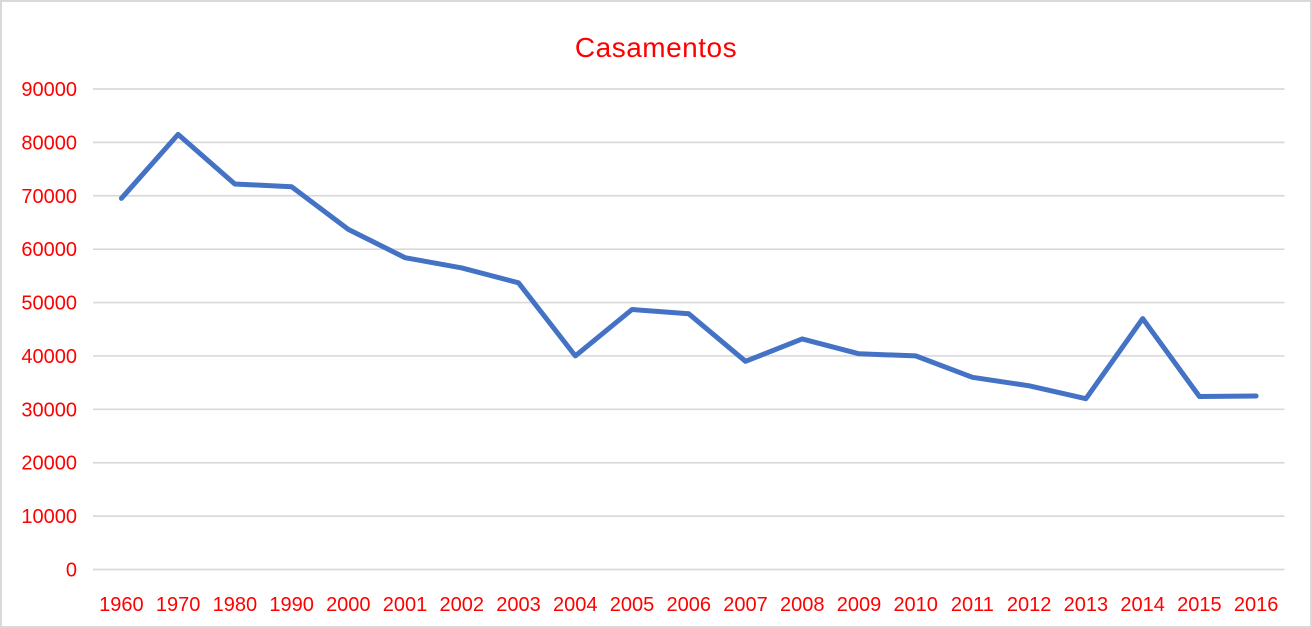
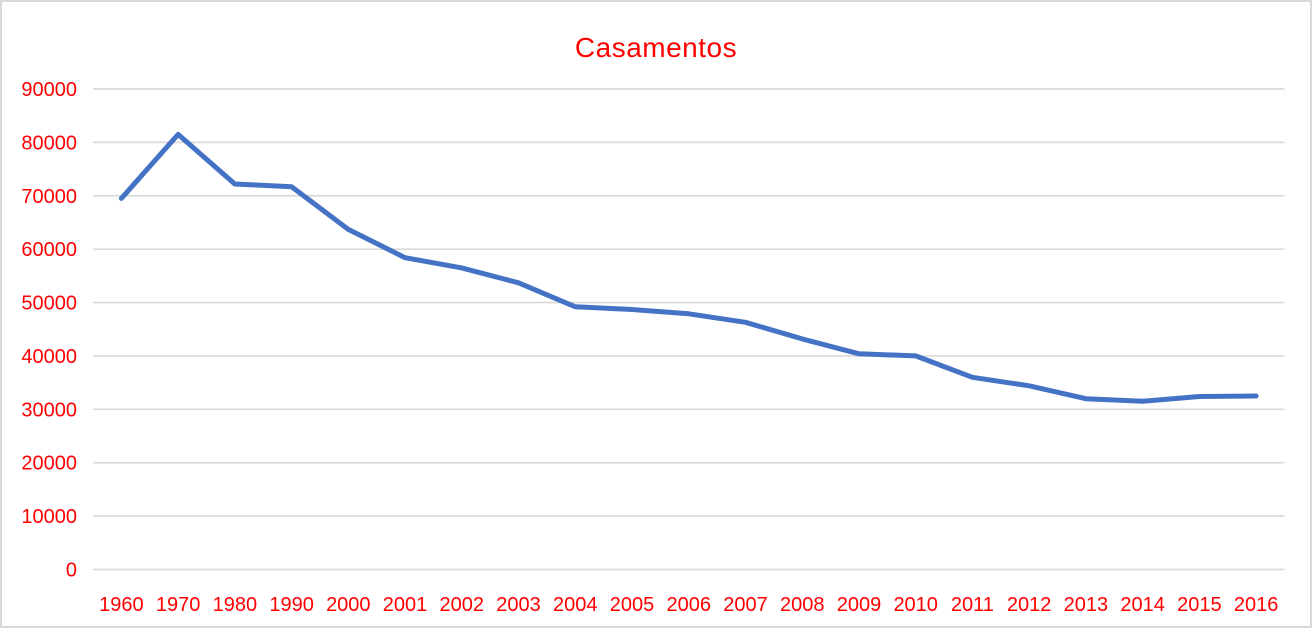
2004: 40000 -> 49000
2007: 39000 -> 46000
2014: 47000 -> 32000
